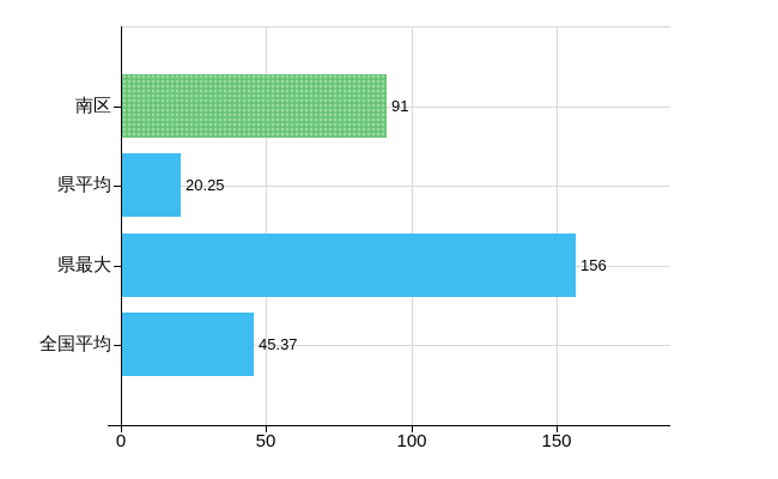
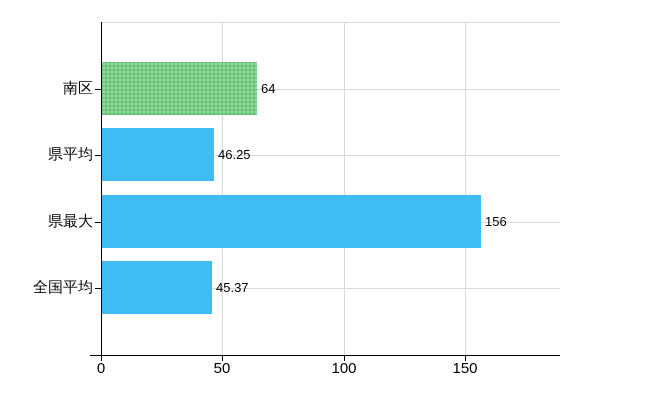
南区: 91 -> 64
県平均: 20.25 -> 46.25
